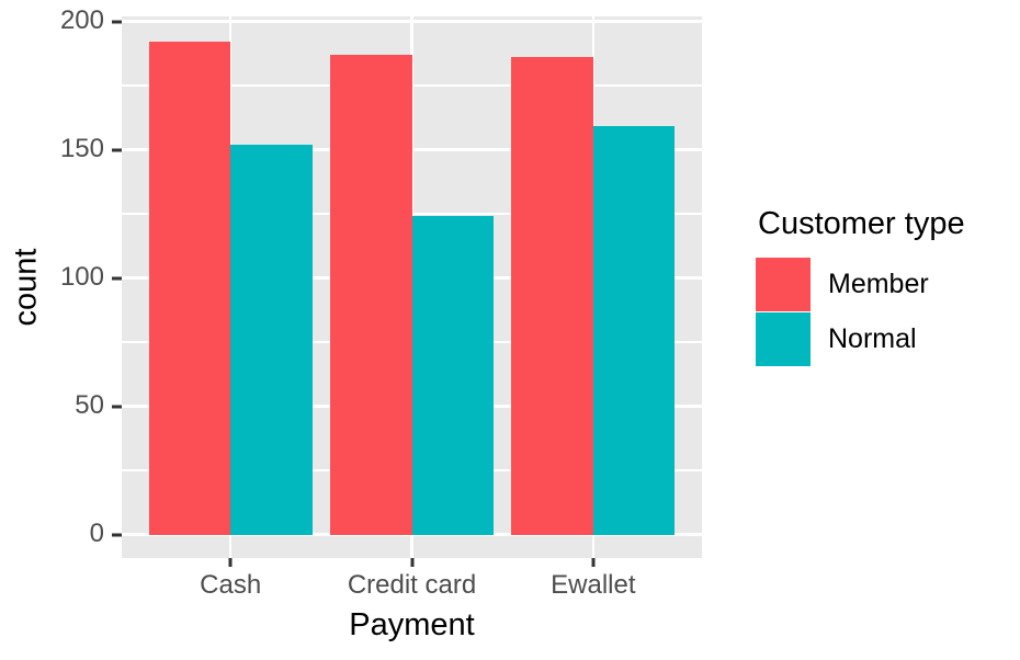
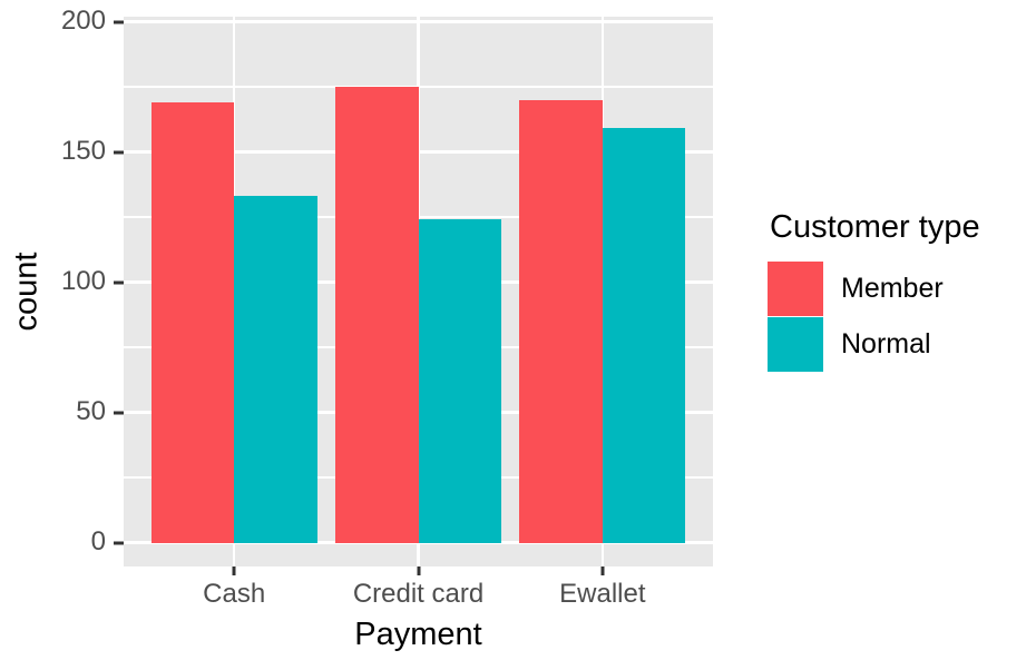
Member/Cash: 192 -> 169
Normal/Cash: 152 -> 133
Member/Credit card: 187 -> 175
Member/Ewallet: 186 -> 170
